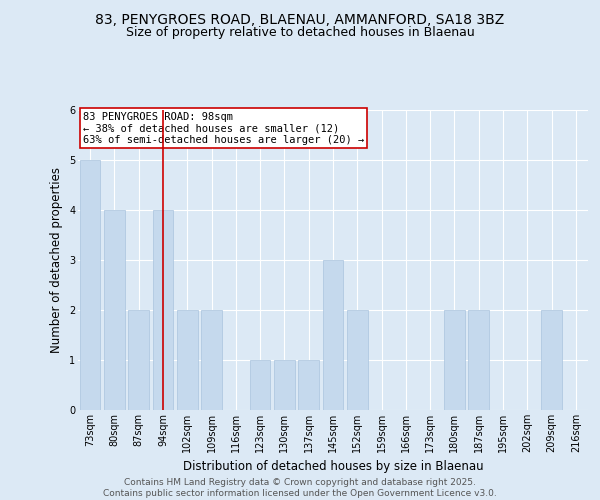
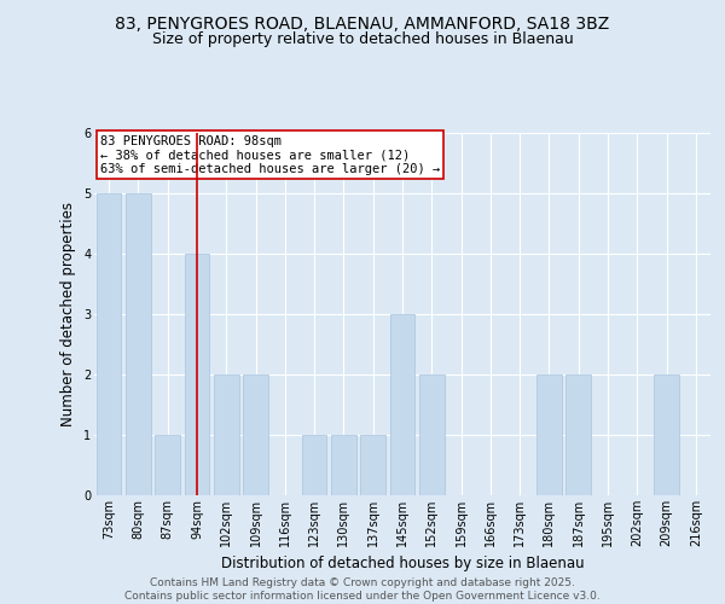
80sqm: 4 -> 5
87sqm: 2 -> 1
